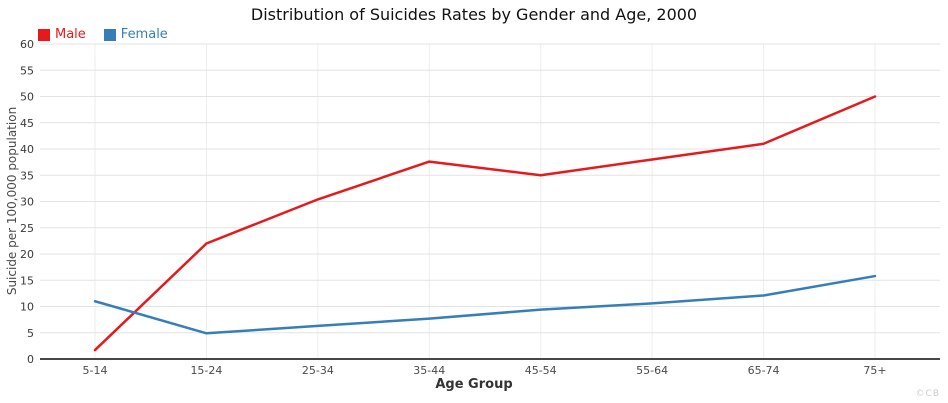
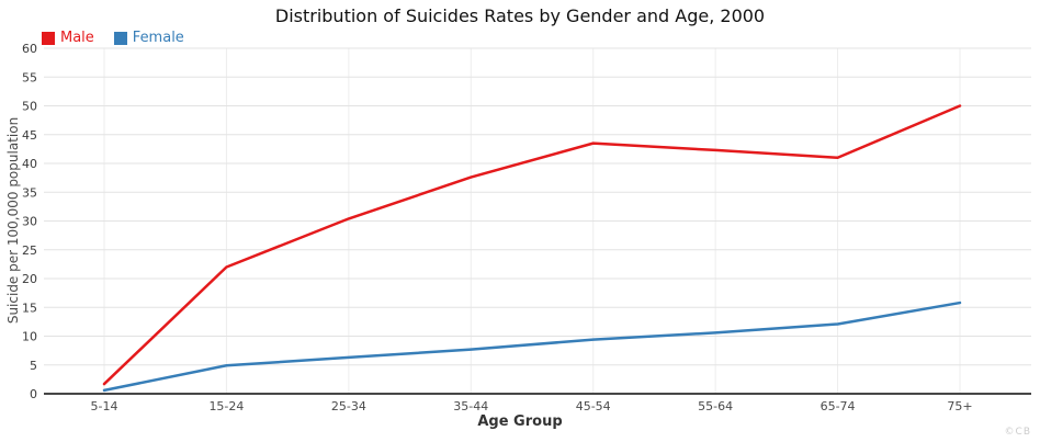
Female/5-14: 11 -> 1
Male/45-54: 35 -> 44
Male/55-64: 38 -> 42
